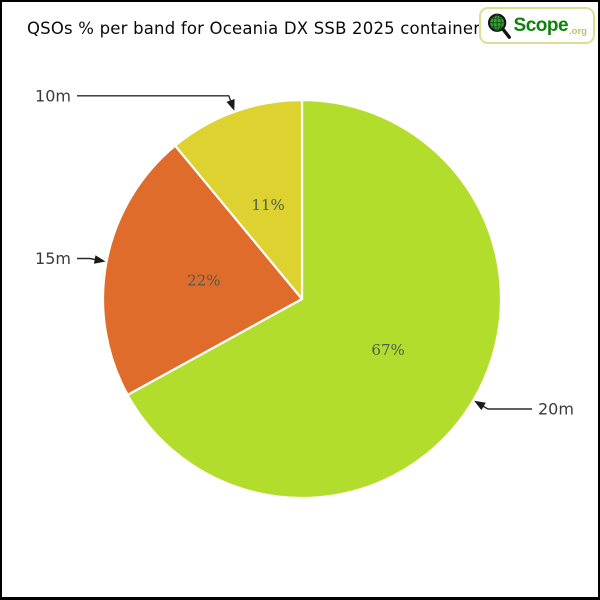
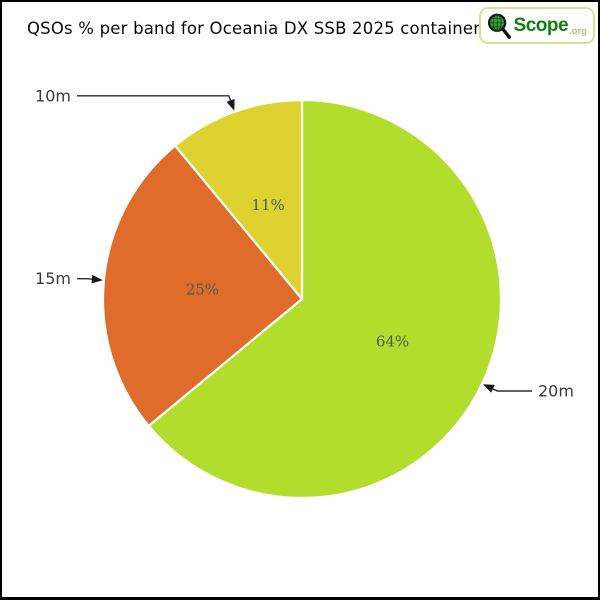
20m: 67% -> 64%
15m: 22% -> 25%
